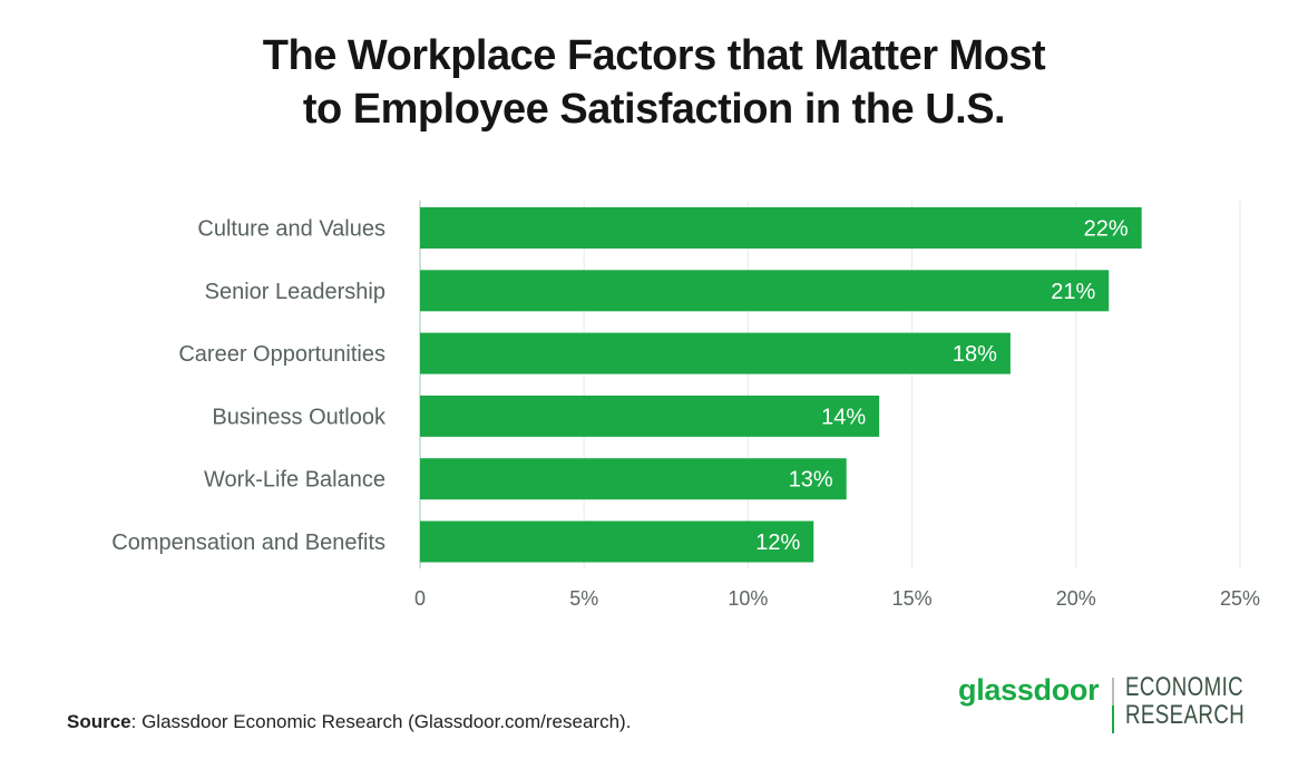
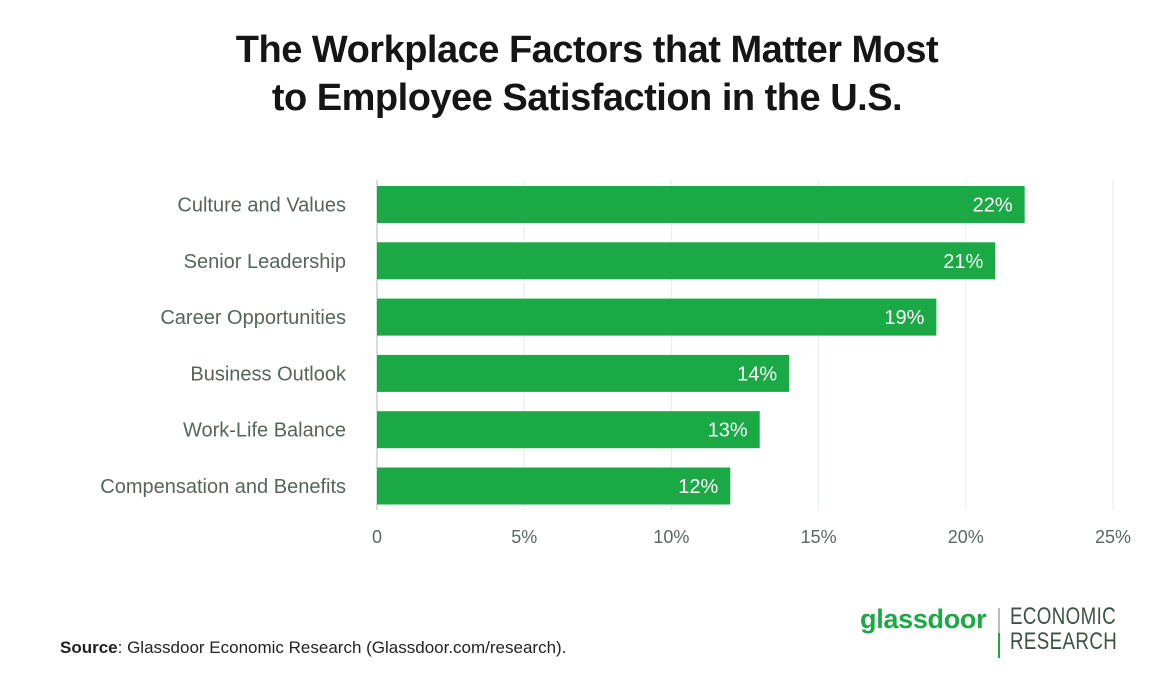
Career Opportunities: 18% -> 19%
